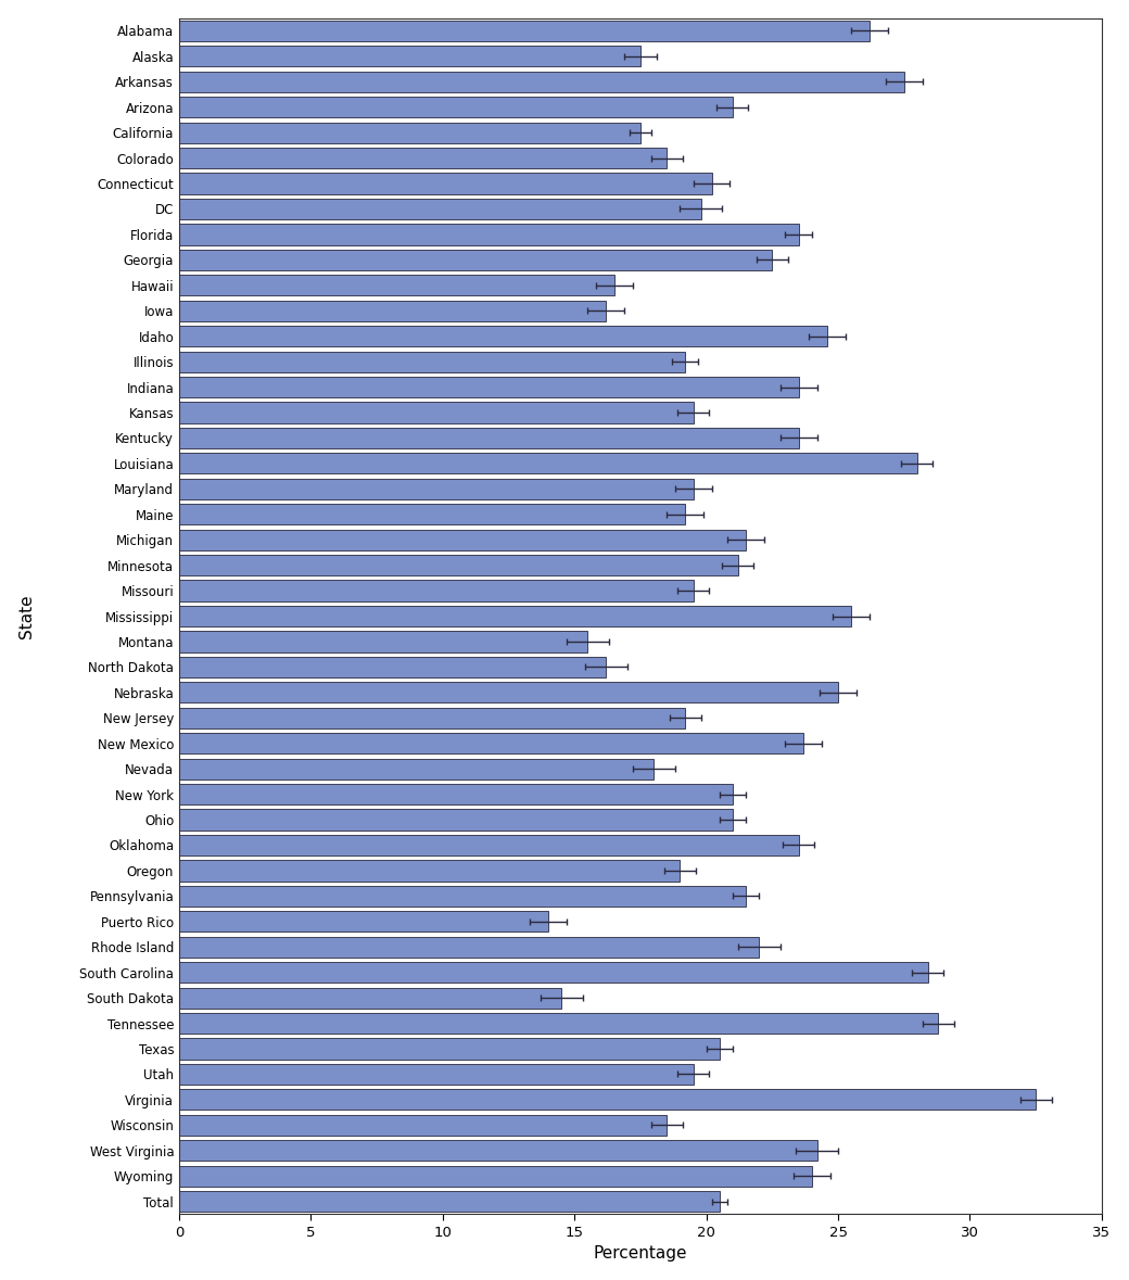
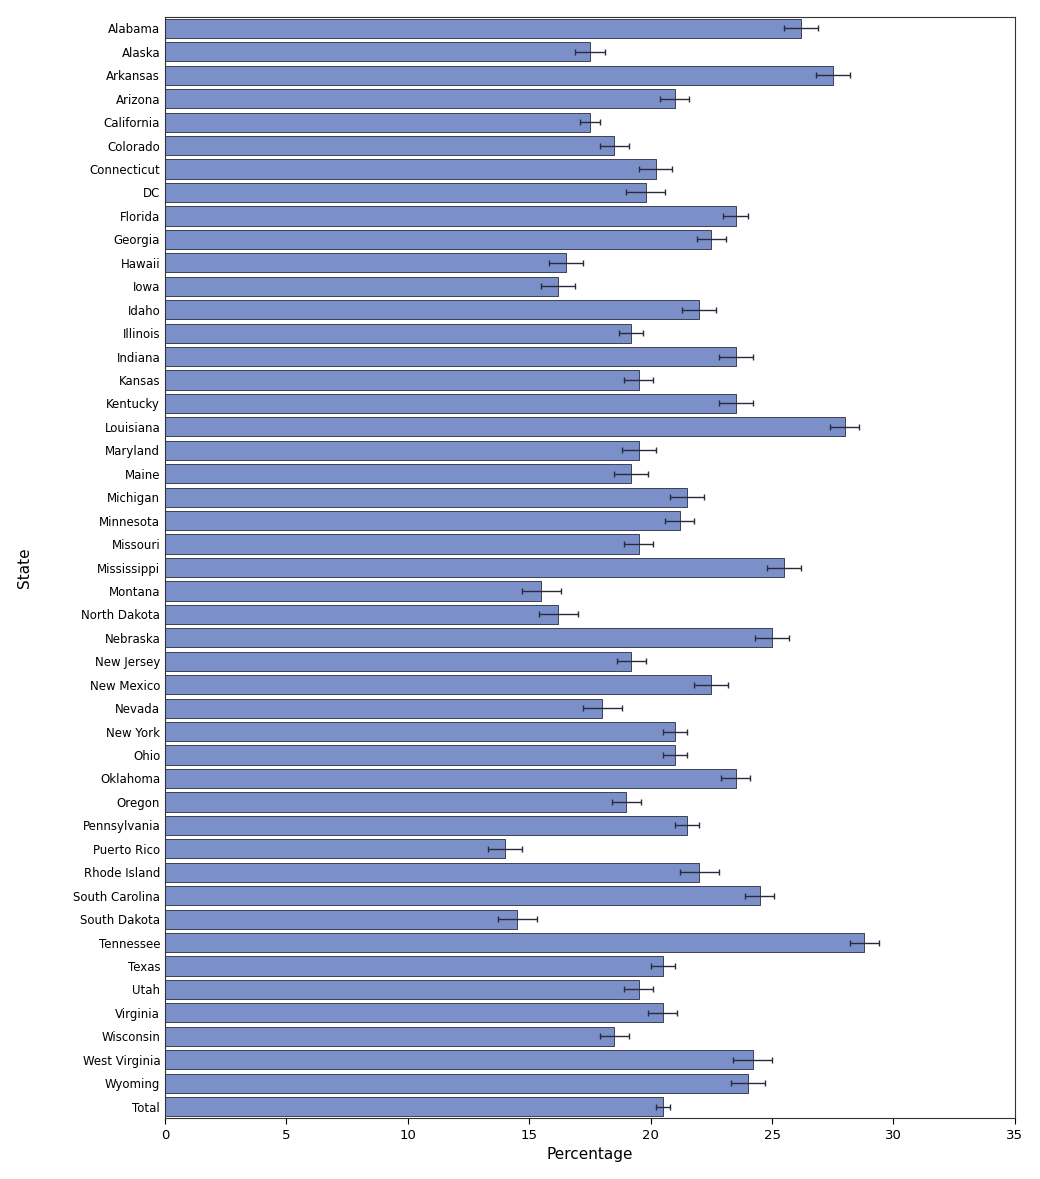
Idaho: 24.6 -> 22.0
New Mexico: 23.7 -> 22.5
South Carolina: 28.4 -> 24.5
Virginia: 32.5 -> 20.5
